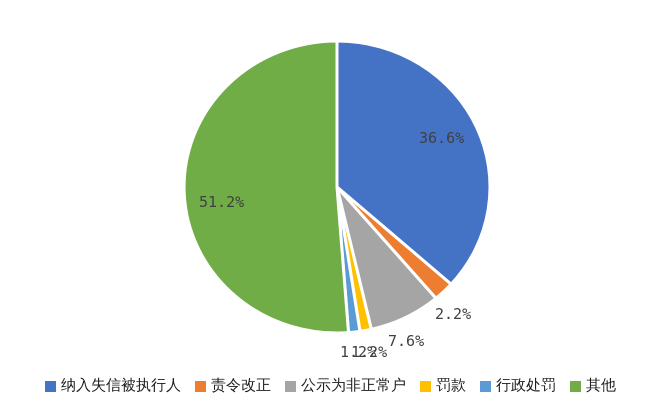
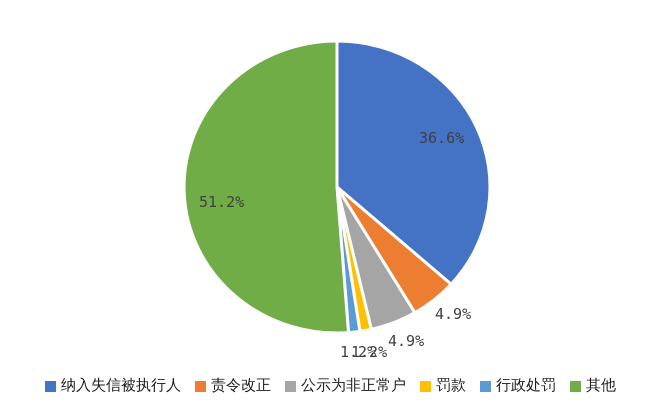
责令改正: 2.2% -> 4.9%
公示为非正常户: 7.6% -> 4.9%
